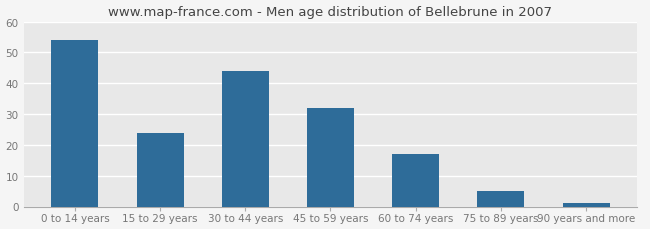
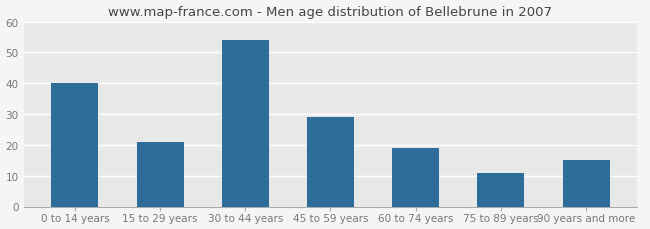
0 to 14 years: 54 -> 40
15 to 29 years: 24 -> 21
30 to 44 years: 44 -> 54
45 to 59 years: 32 -> 29
60 to 74 years: 17 -> 19
75 to 89 years: 5 -> 11
90 years and more: 1 -> 15
